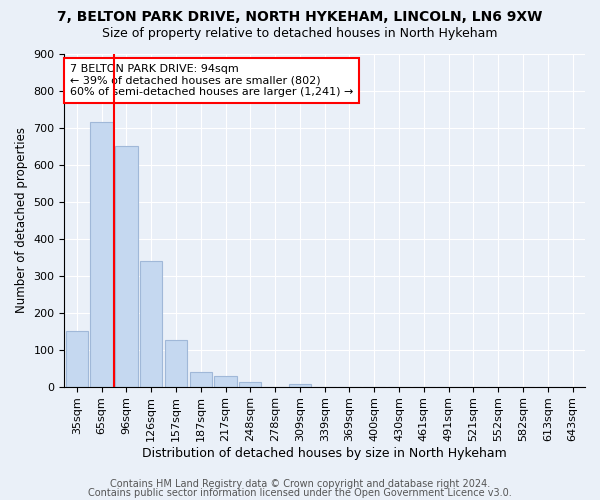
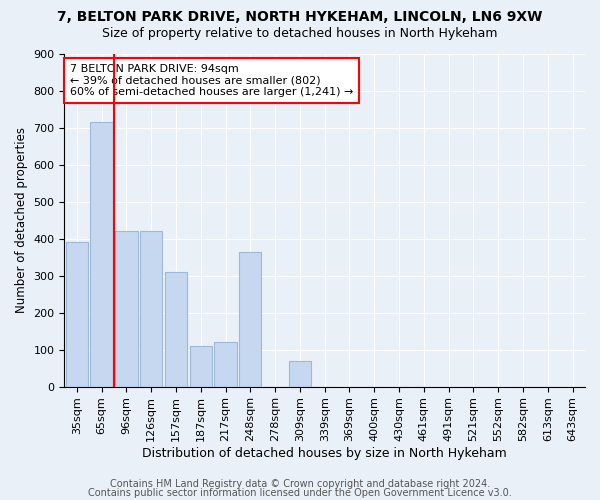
35sqm: 150 -> 390
96sqm: 652 -> 420
126sqm: 340 -> 420
157sqm: 127 -> 310
187sqm: 40 -> 110
217sqm: 30 -> 120
248sqm: 12 -> 365
309sqm: 8 -> 70
